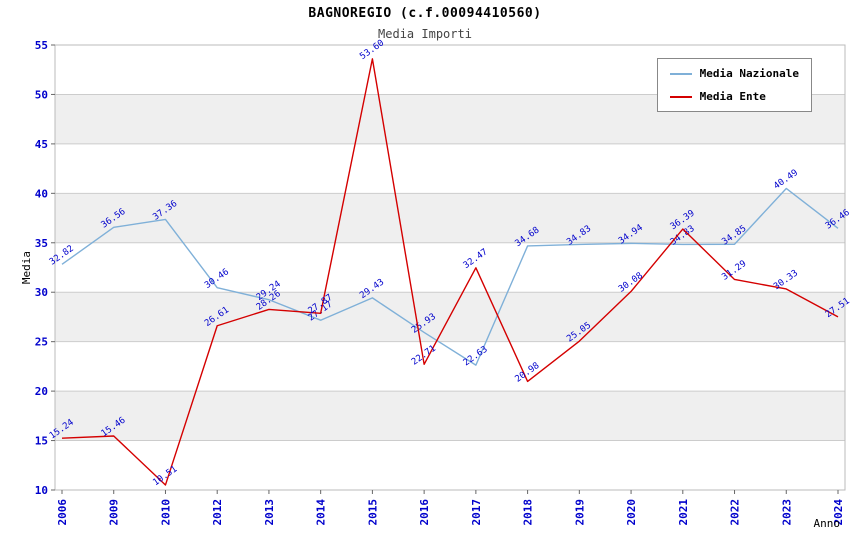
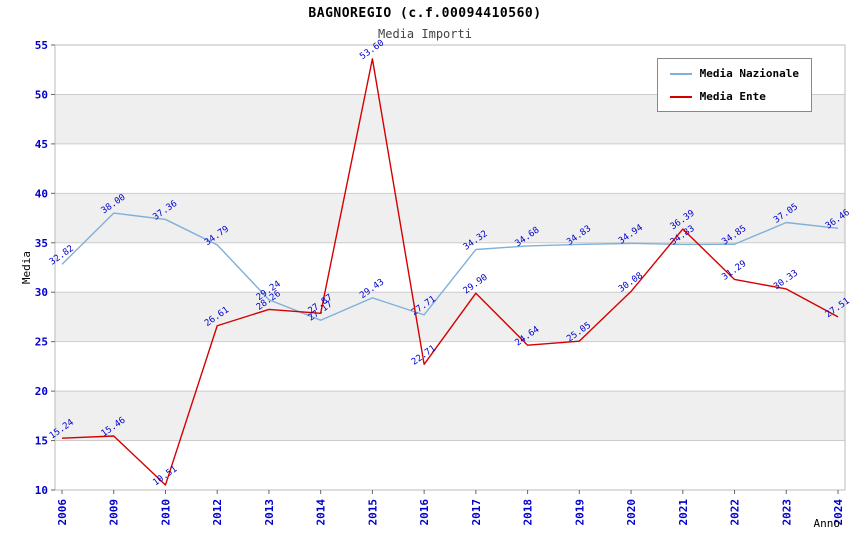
Media Nazionale/2009: 36.56 -> 38.00
Media Nazionale/2012: 30.46 -> 34.79
Media Nazionale/2016: 25.93 -> 27.71
Media Nazionale/2017: 22.63 -> 34.32
Media Ente/2017: 32.47 -> 29.90
Media Ente/2018: 20.98 -> 24.64
Media Nazionale/2023: 40.49 -> 37.05
